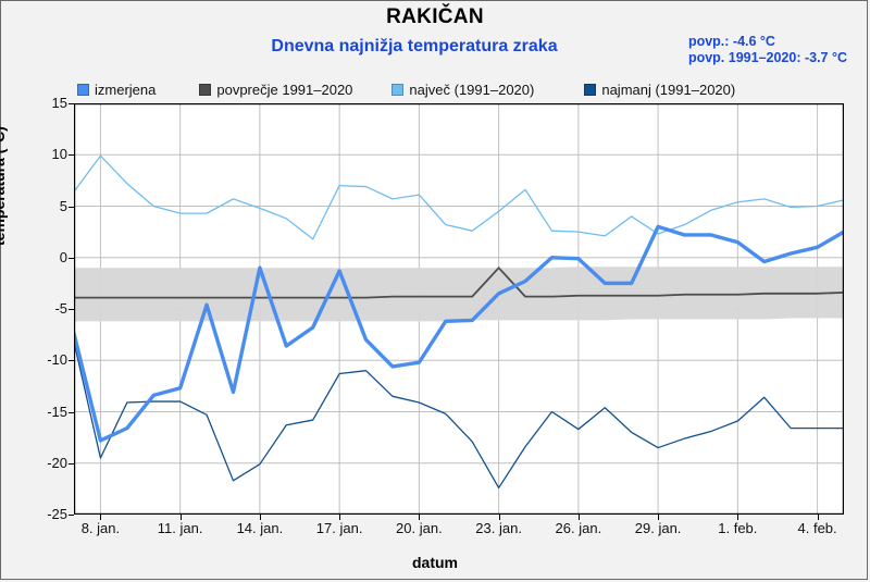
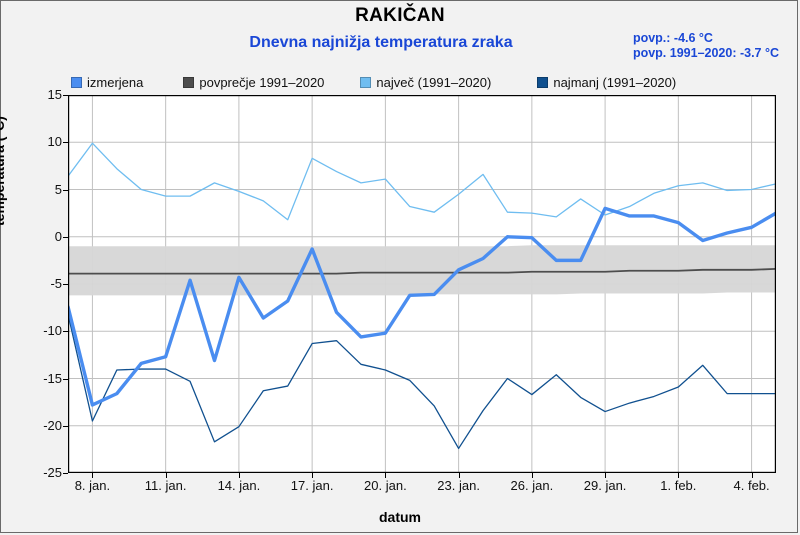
izmerjena/14. jan.: -1 -> -4
največ (1991–2020)/17. jan.: 7 -> 8
povprečje 1991–2020/23. jan.: -1 -> -4
